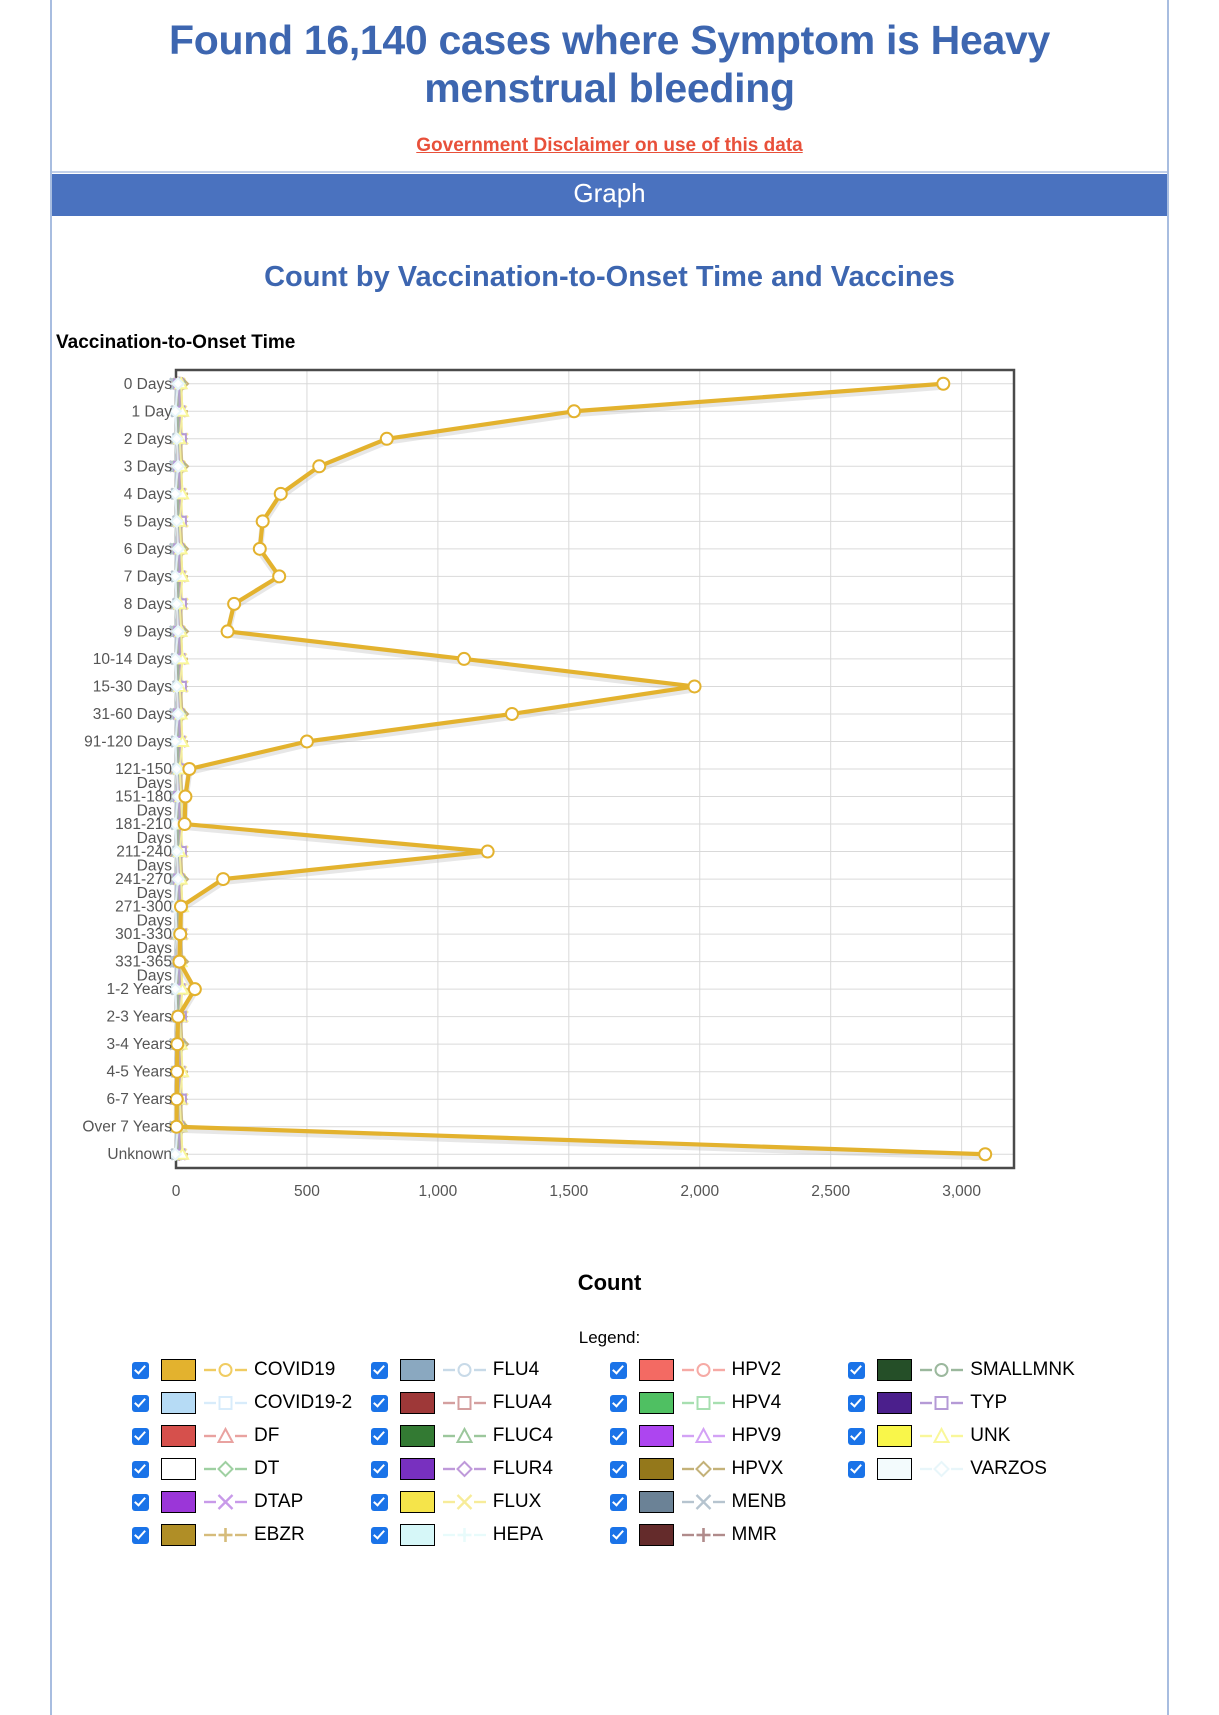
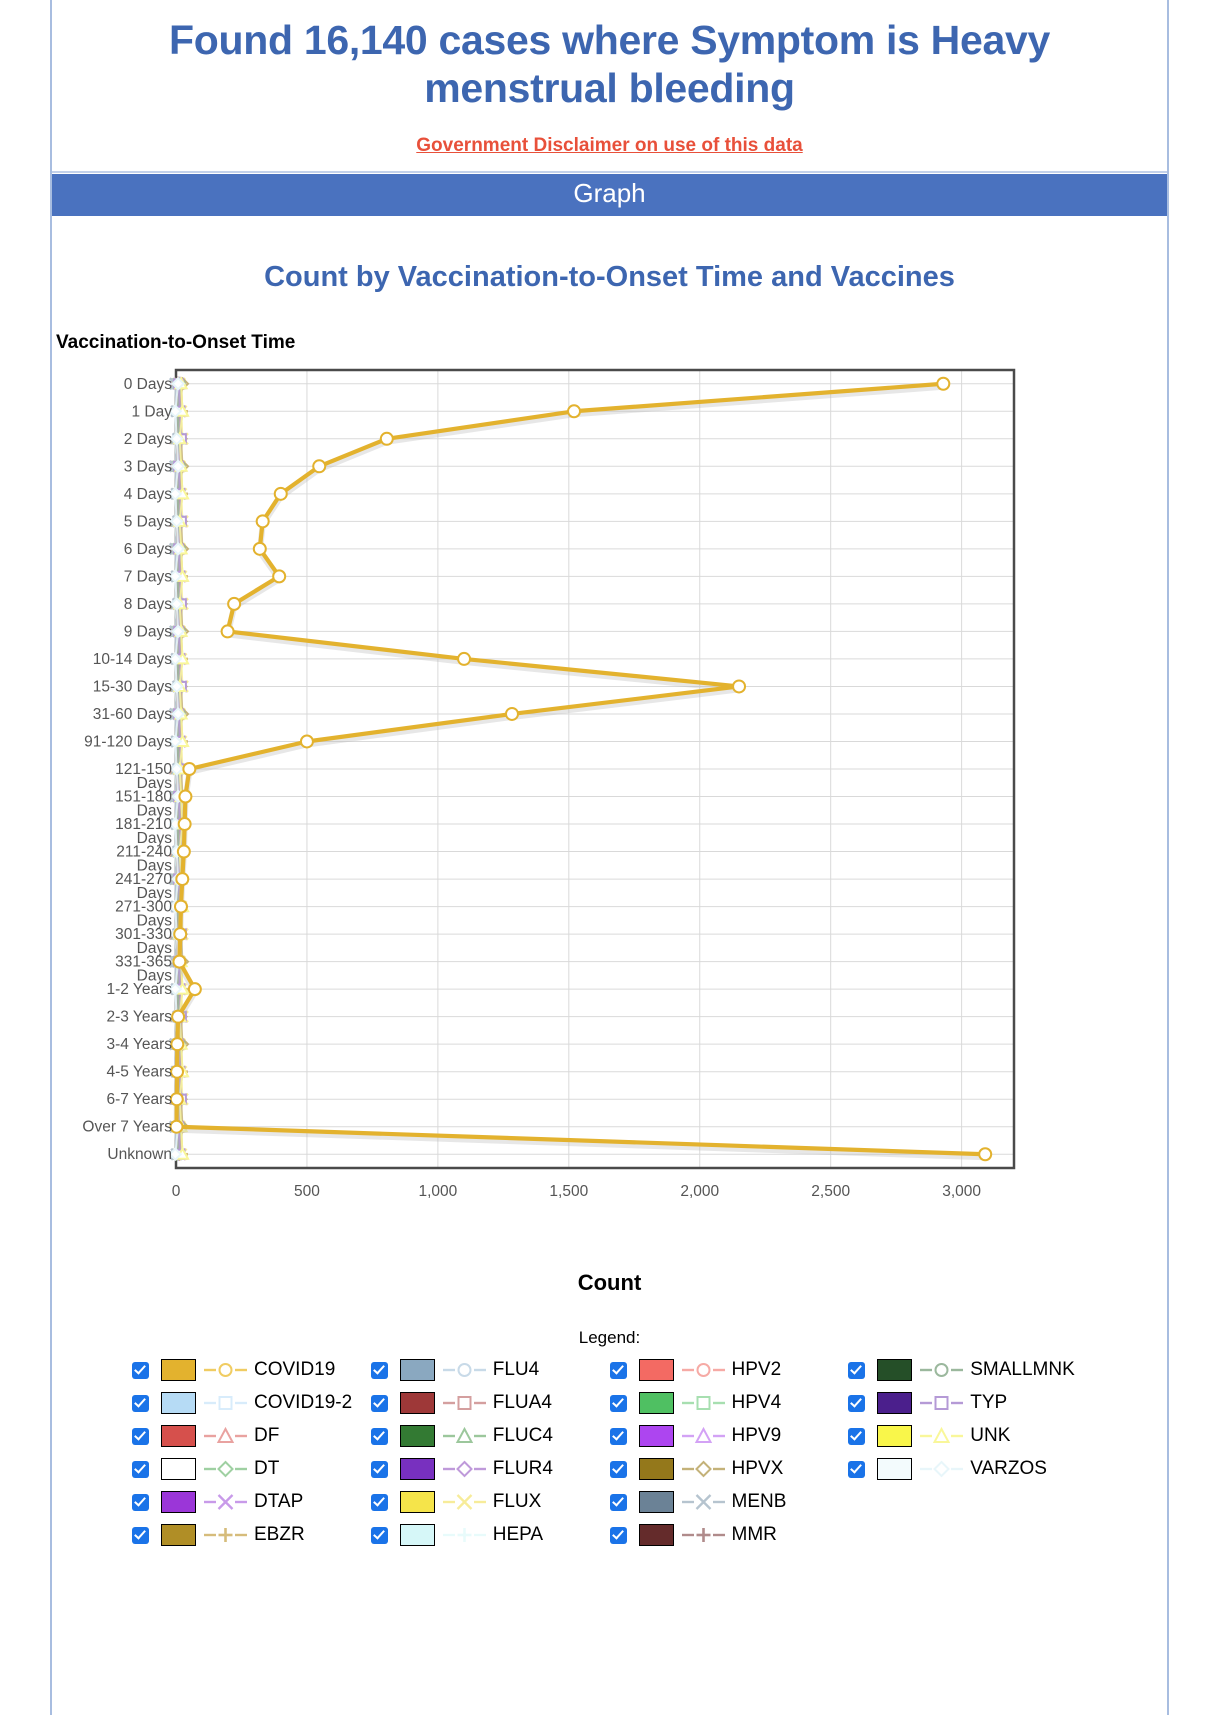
15-30 Days: 1980 -> 2150
211-240 Days: 1190 -> 30
241-270 Days: 180 -> 20
